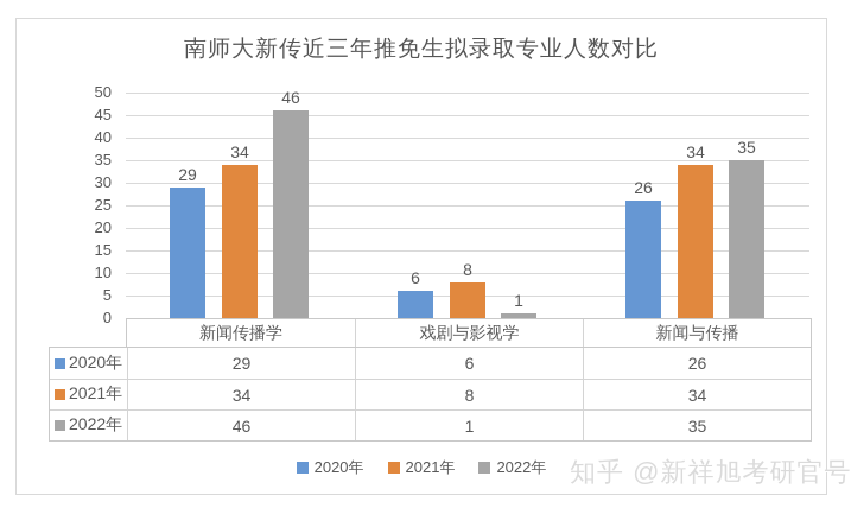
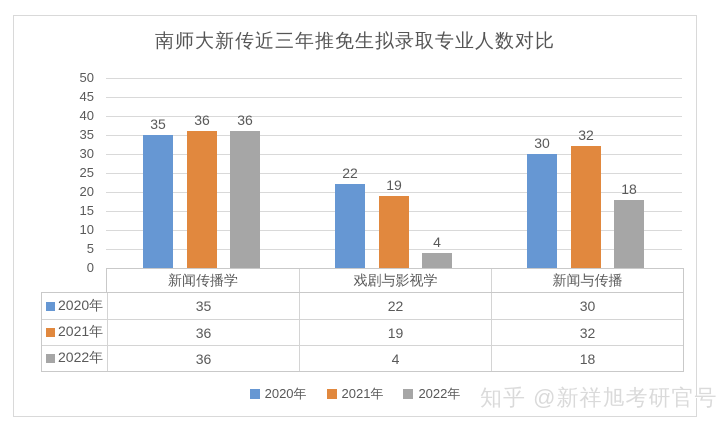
2020年/新闻传播学: 29 -> 35
2021年/新闻传播学: 34 -> 36
2022年/新闻传播学: 46 -> 36
2020年/戏剧与影视学: 6 -> 22
2021年/戏剧与影视学: 8 -> 19
2022年/戏剧与影视学: 1 -> 4
2020年/新闻与传播: 26 -> 30
2021年/新闻与传播: 34 -> 32
2022年/新闻与传播: 35 -> 18
